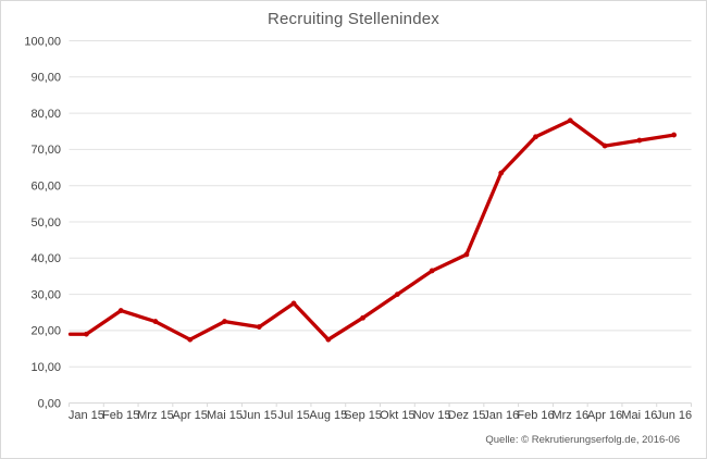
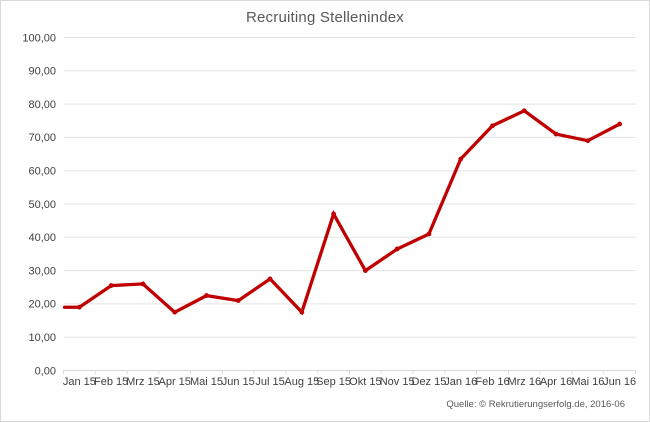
Mrz 15: 22 -> 26
Sep 15: 24 -> 47
Mai 16: 72 -> 69
